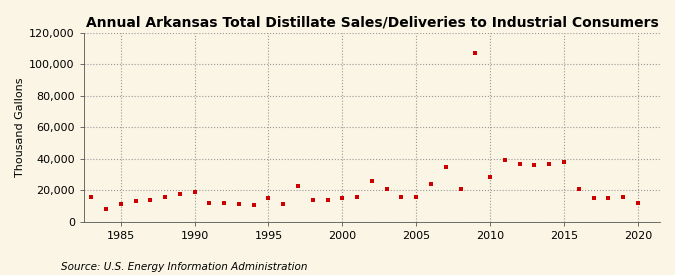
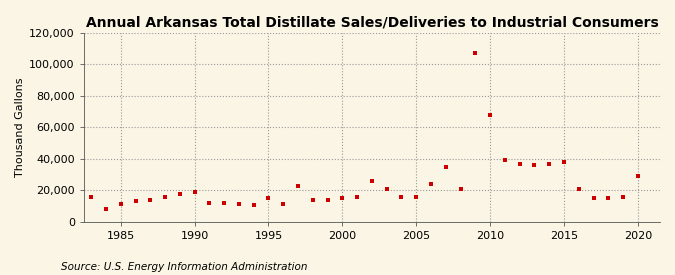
2010: 28,000 -> 68,000
2020: 12,000 -> 29,000
